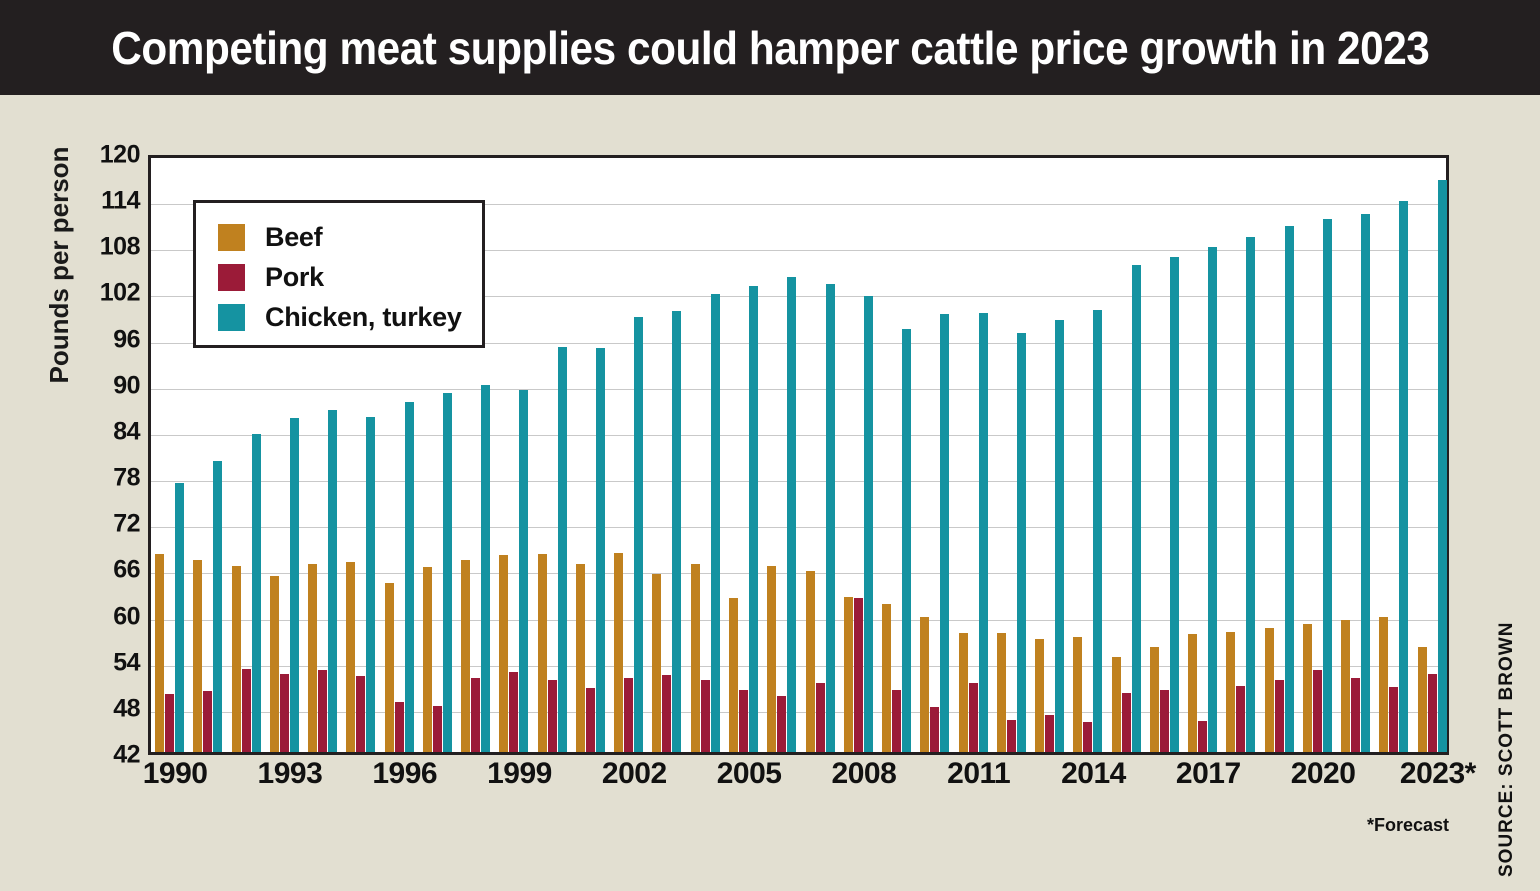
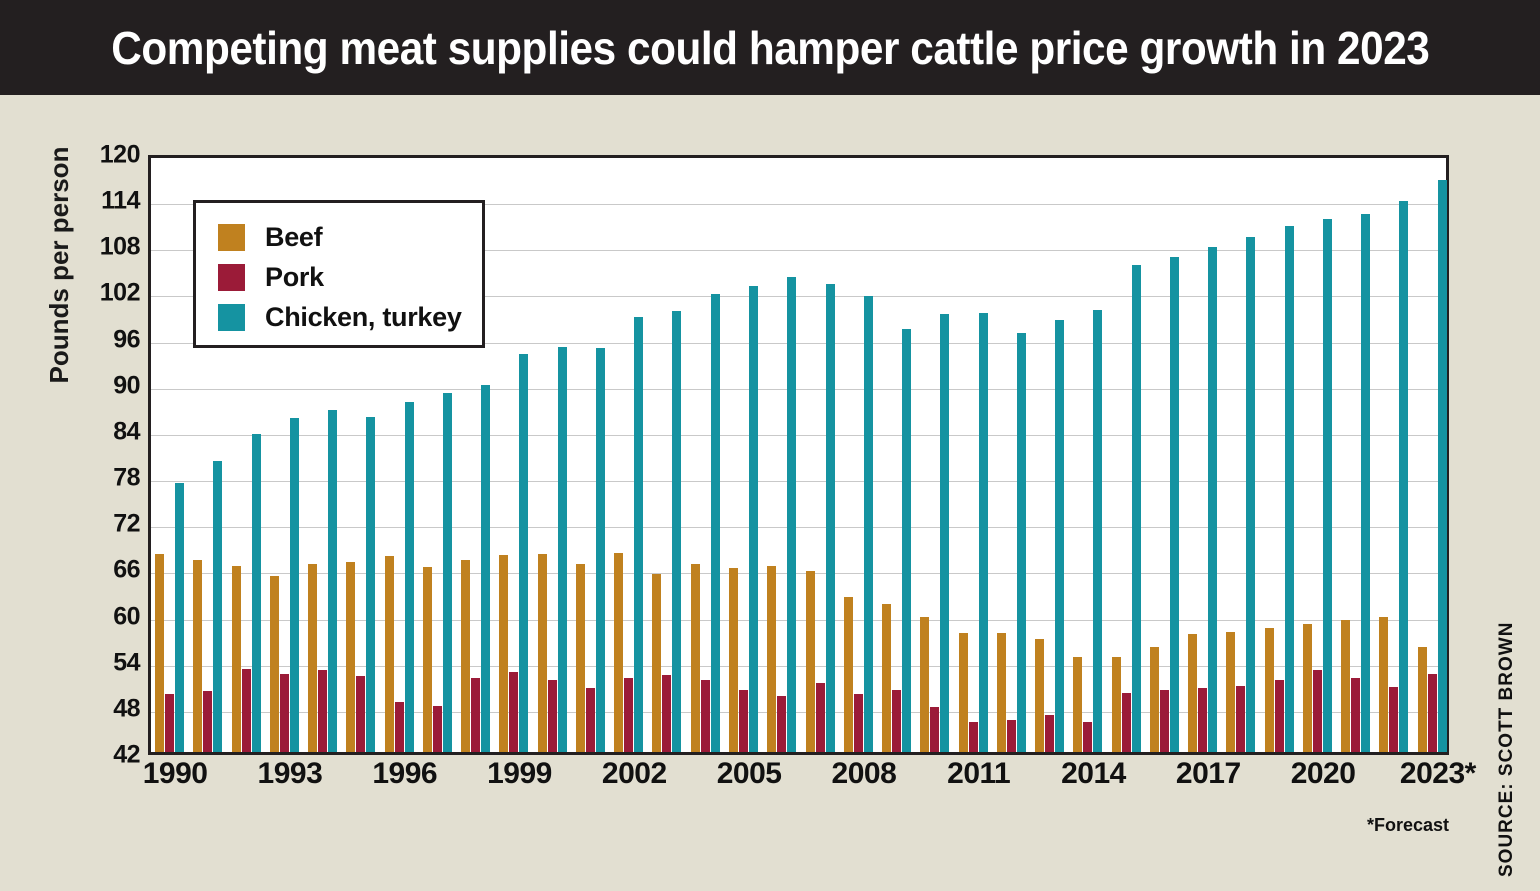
Beef/1996: 64 -> 68
Chicken, turkey/1999: 89 -> 94
Beef/2005: 62 -> 66
Pork/2008: 62 -> 50
Pork/2011: 51 -> 46
Beef/2014: 57 -> 54
Pork/2017: 46 -> 50
